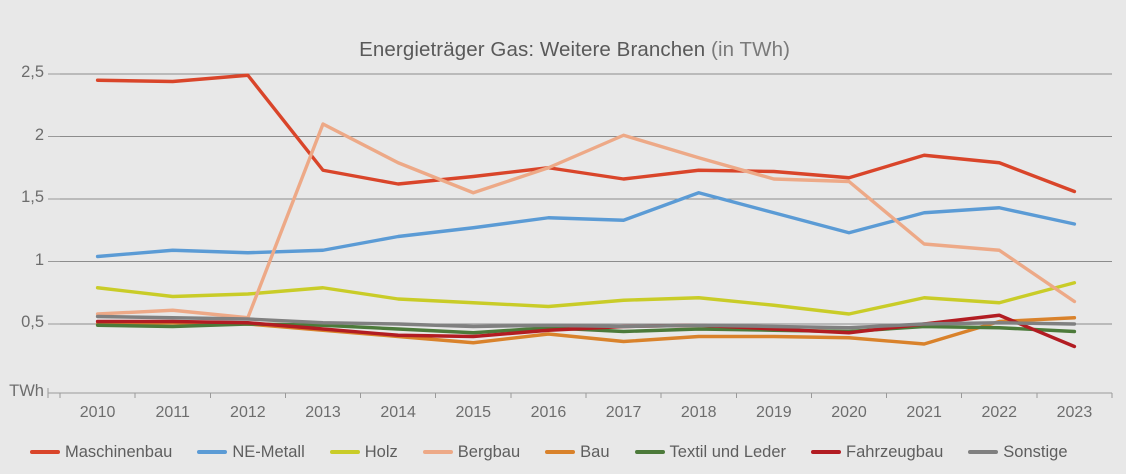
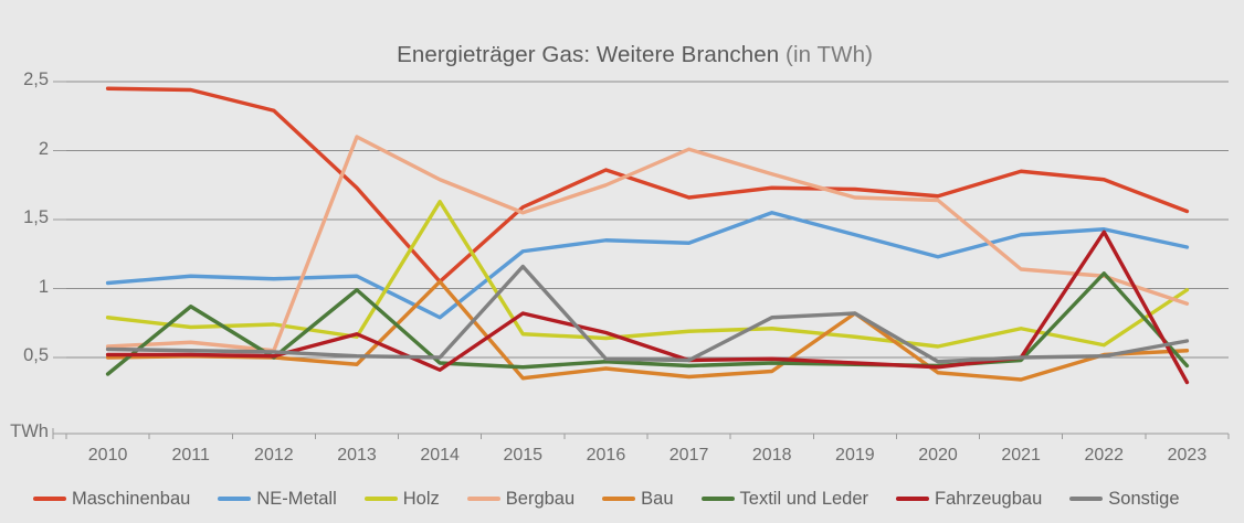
Textil und Leder/2010: 0,49 -> 0,38
Textil und Leder/2011: 0,48 -> 0,87
Maschinenbau/2012: 2,49 -> 2,29
Holz/2013: 0,79 -> 0,65
Textil und Leder/2013: 0,49 -> 0,99
Fahrzeugbau/2013: 0,46 -> 0,67
Maschinenbau/2014: 1,62 -> 1,05
NE-Metall/2014: 1,20 -> 0,79
Holz/2014: 0,70 -> 1,63
Bau/2014: 0,40 -> 1,05
Maschinenbau/2015: 1,68 -> 1,59
Fahrzeugbau/2015: 0,40 -> 0,82
Sonstige/2015: 0,48 -> 1,16
Maschinenbau/2016: 1,75 -> 1,86
Fahrzeugbau/2016: 0,45 -> 0,68
Sonstige/2018: 0,49 -> 0,79
Bau/2019: 0,40 -> 0,82
Sonstige/2019: 0,48 -> 0,82
Holz/2022: 0,67 -> 0,59
Textil und Leder/2022: 0,47 -> 1,11
Fahrzeugbau/2022: 0,57 -> 1,41
Holz/2023: 0,83 -> 0,99
Bergbau/2023: 0,68 -> 0,89
Sonstige/2023: 0,50 -> 0,62
